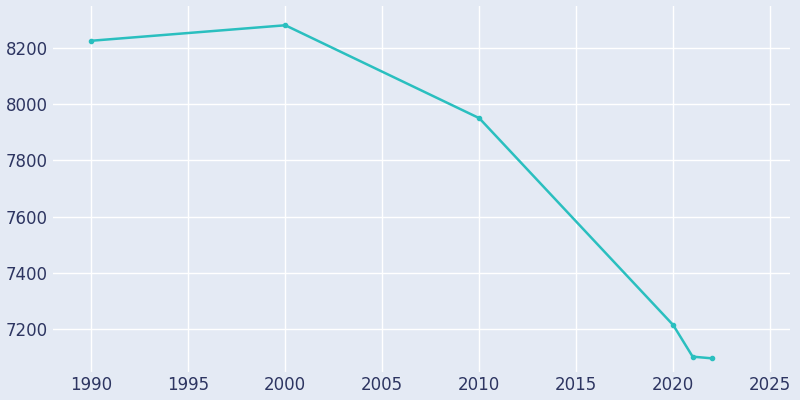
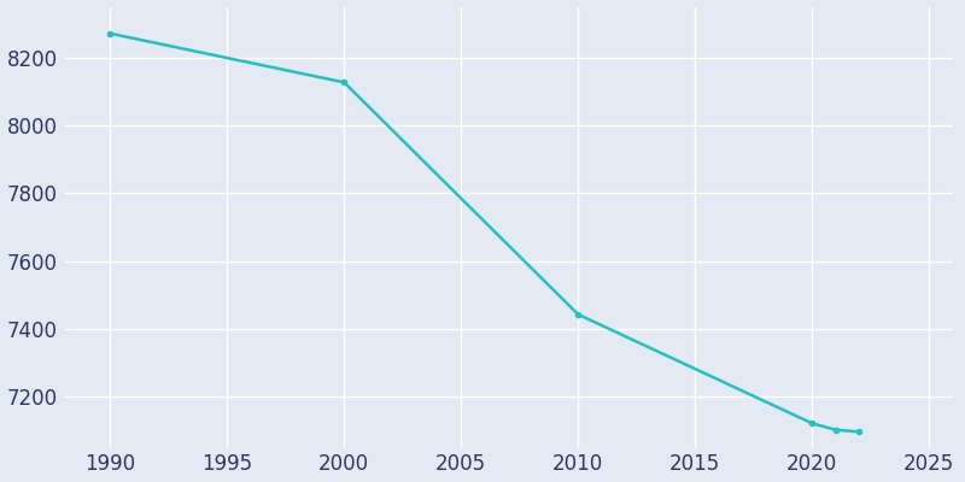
1990: 8225 -> 8271
2000: 8280 -> 8127
2010: 7950 -> 7443
2020: 7215 -> 7122
